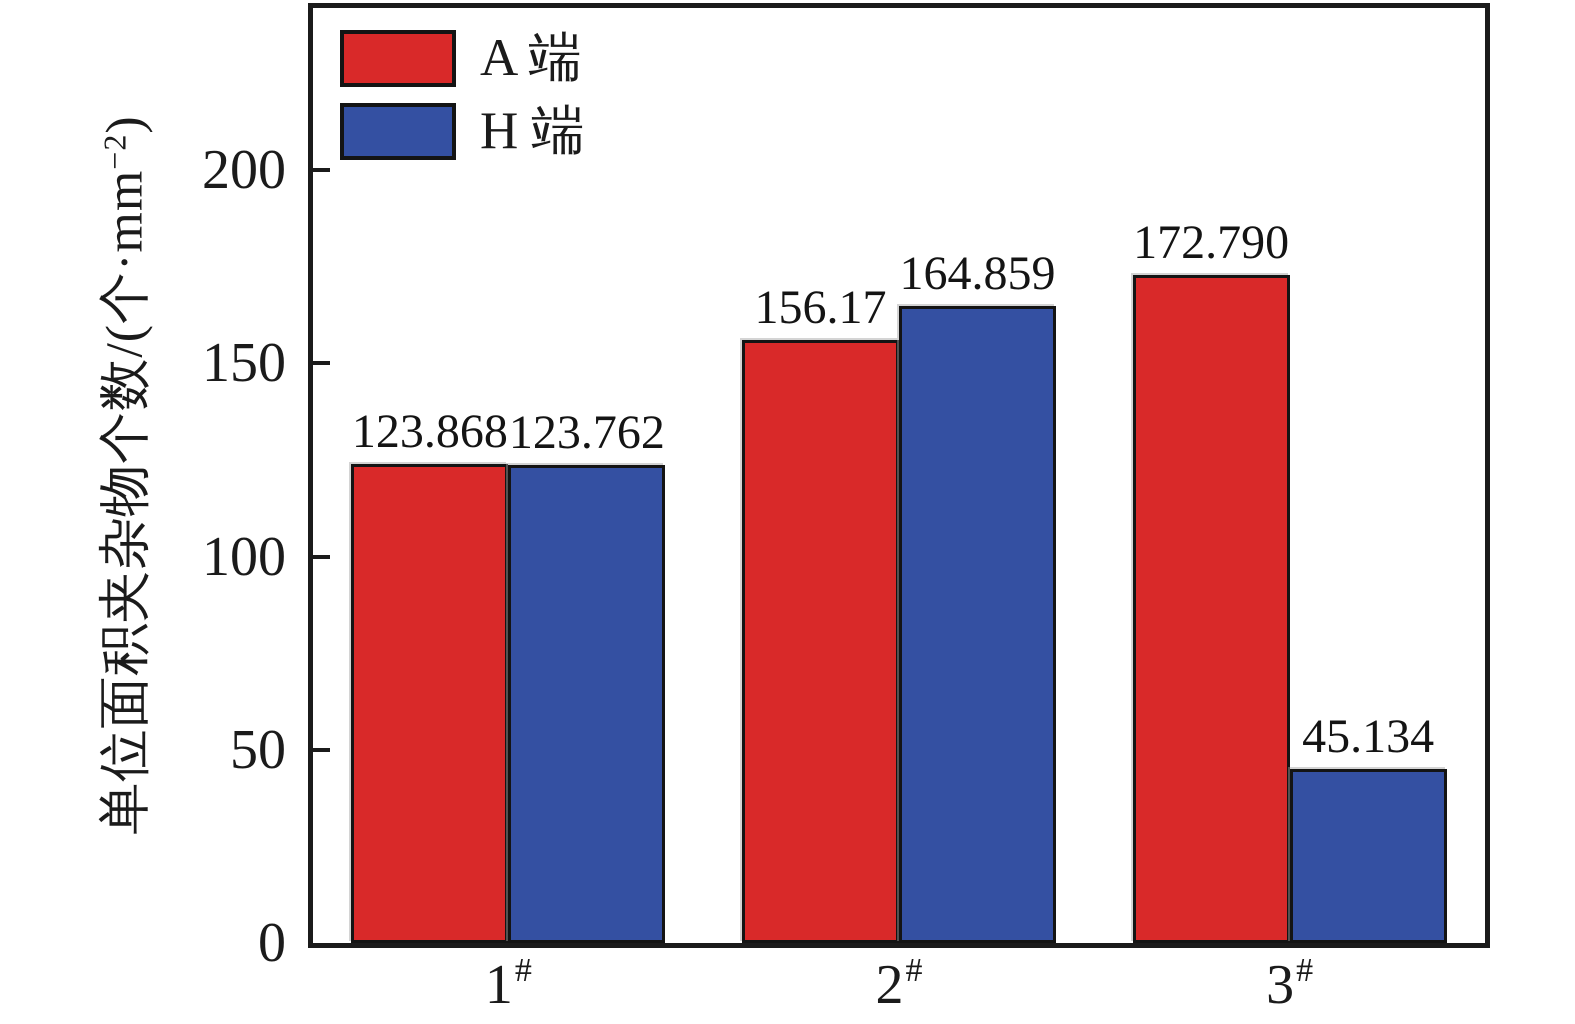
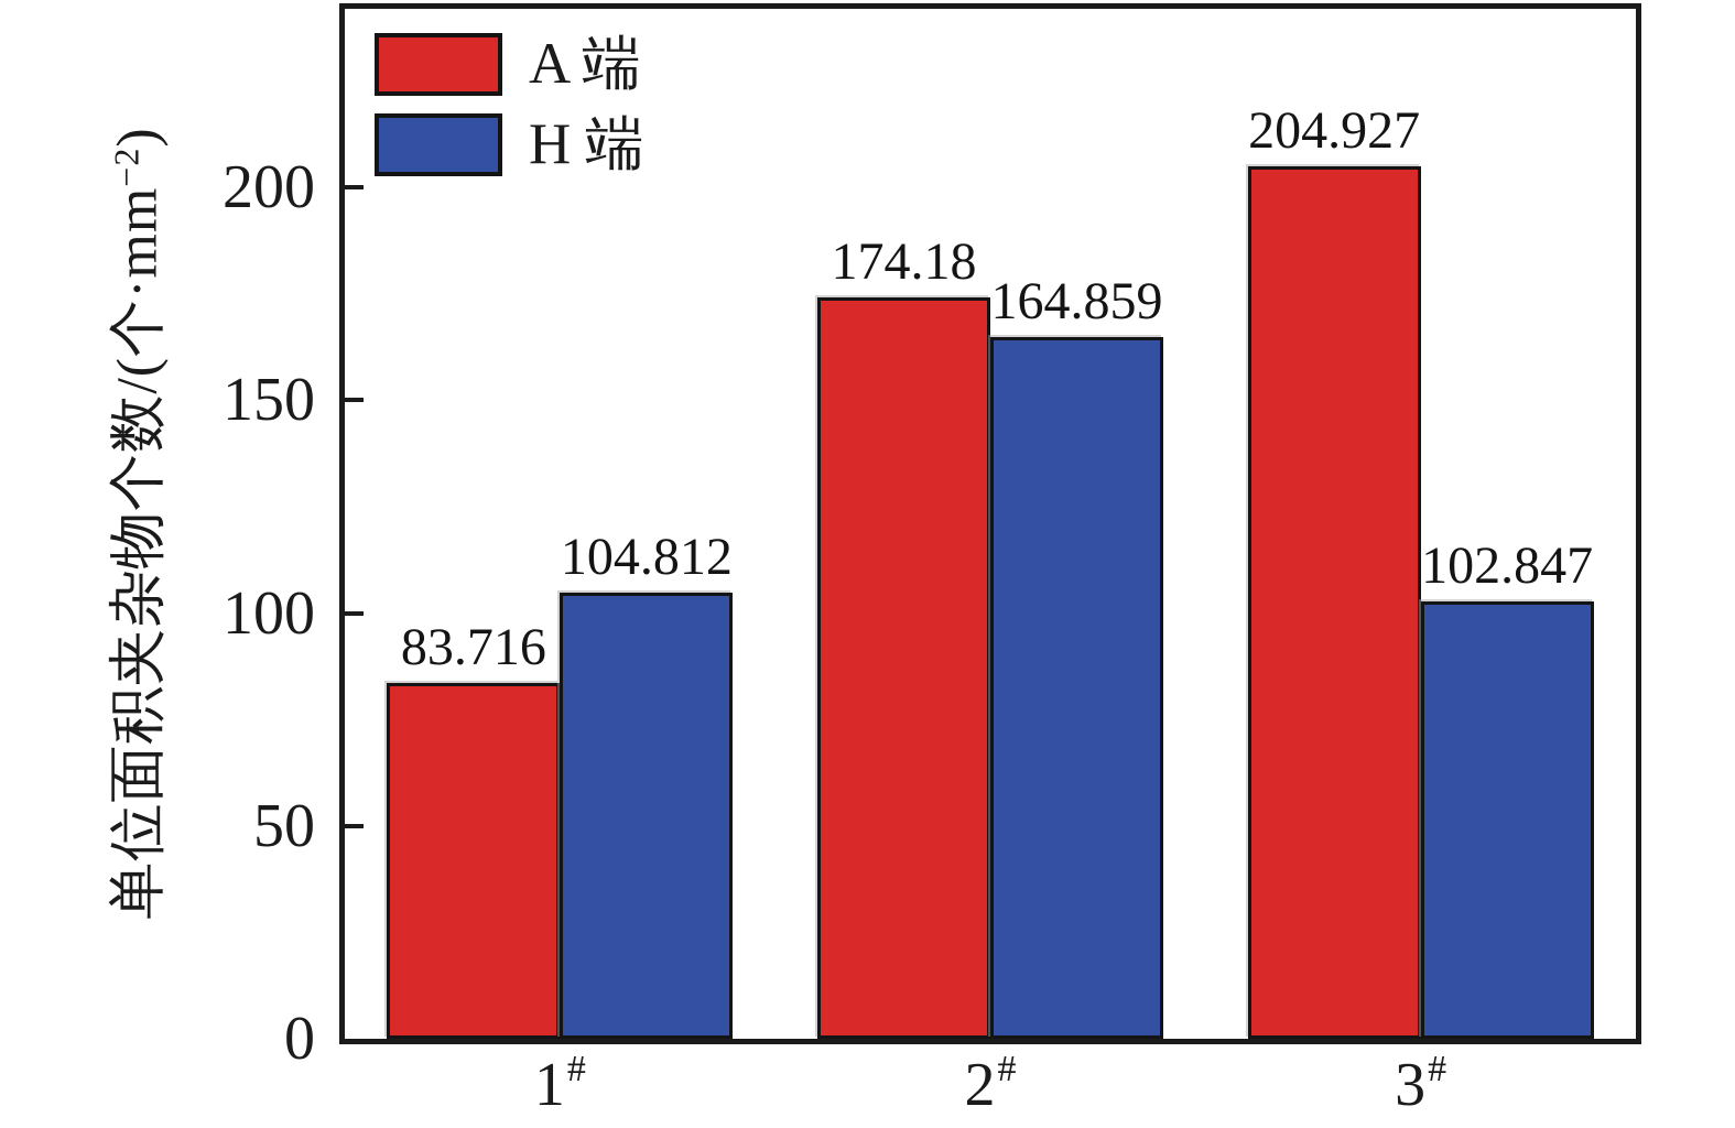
A 端/1#: 123.868 -> 83.716
H 端/1#: 123.762 -> 104.812
A 端/2#: 156.17 -> 174.18
A 端/3#: 172.790 -> 204.927
H 端/3#: 45.134 -> 102.847
